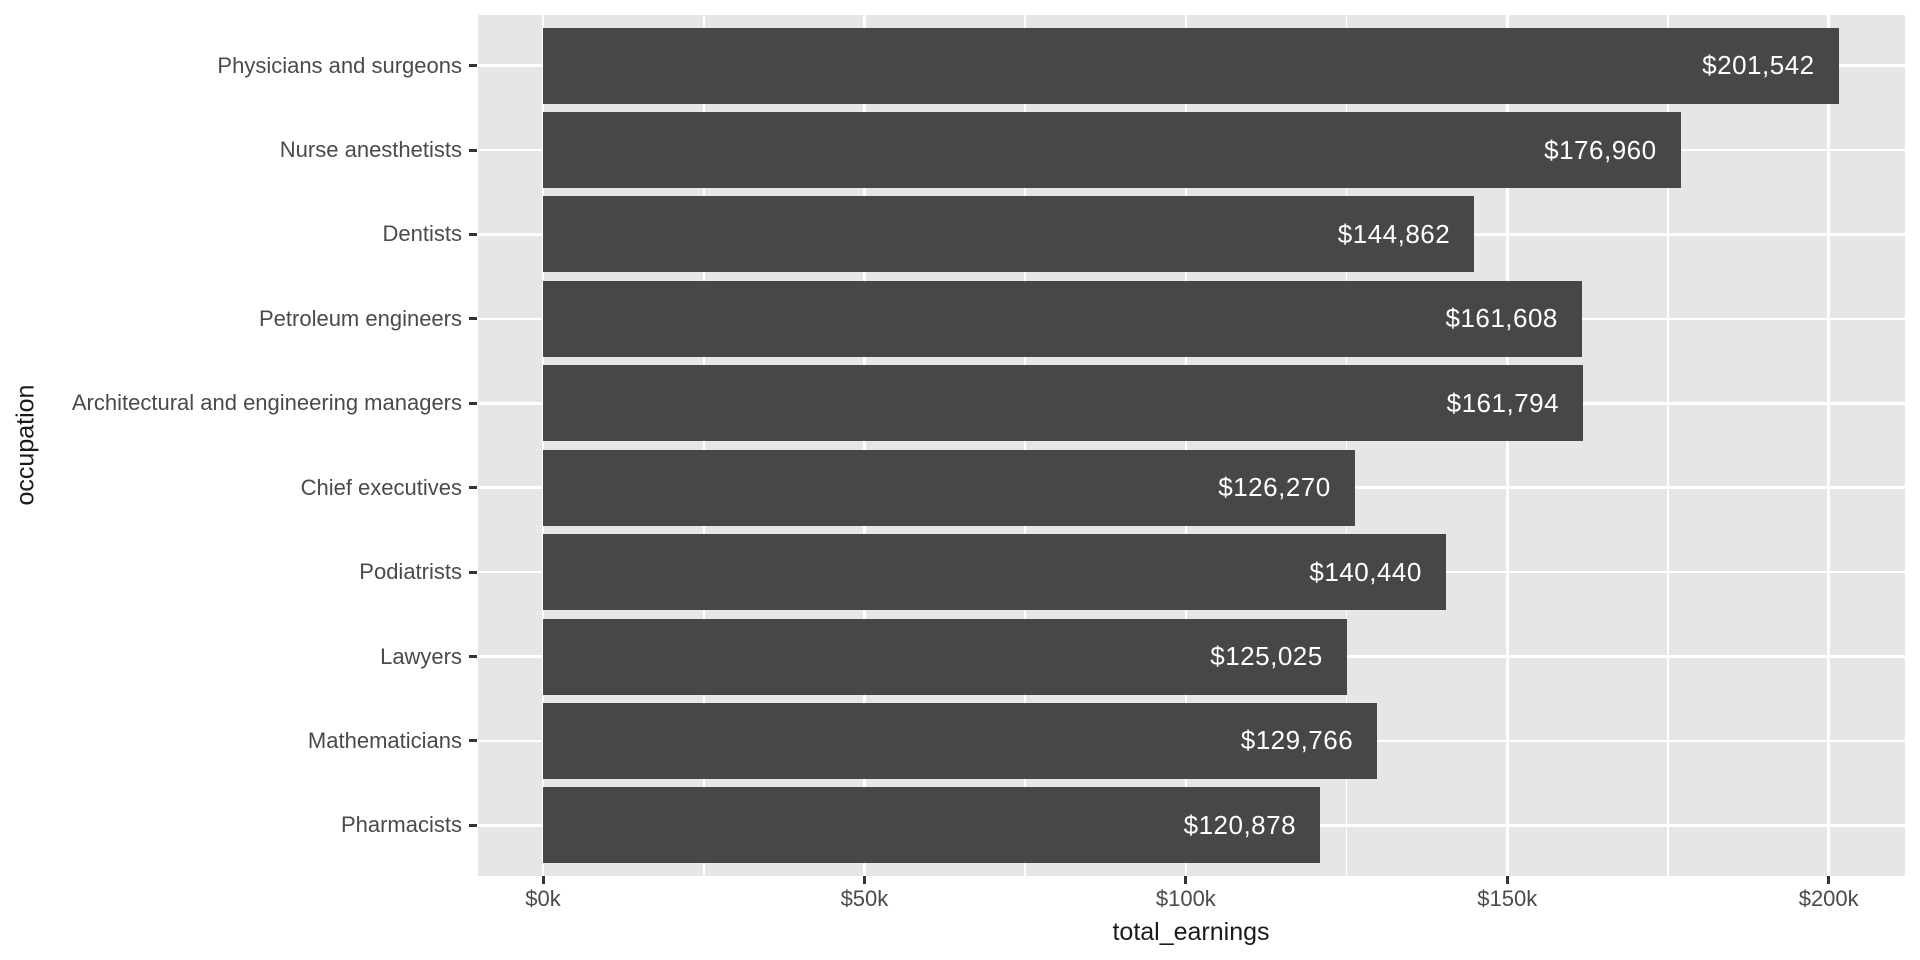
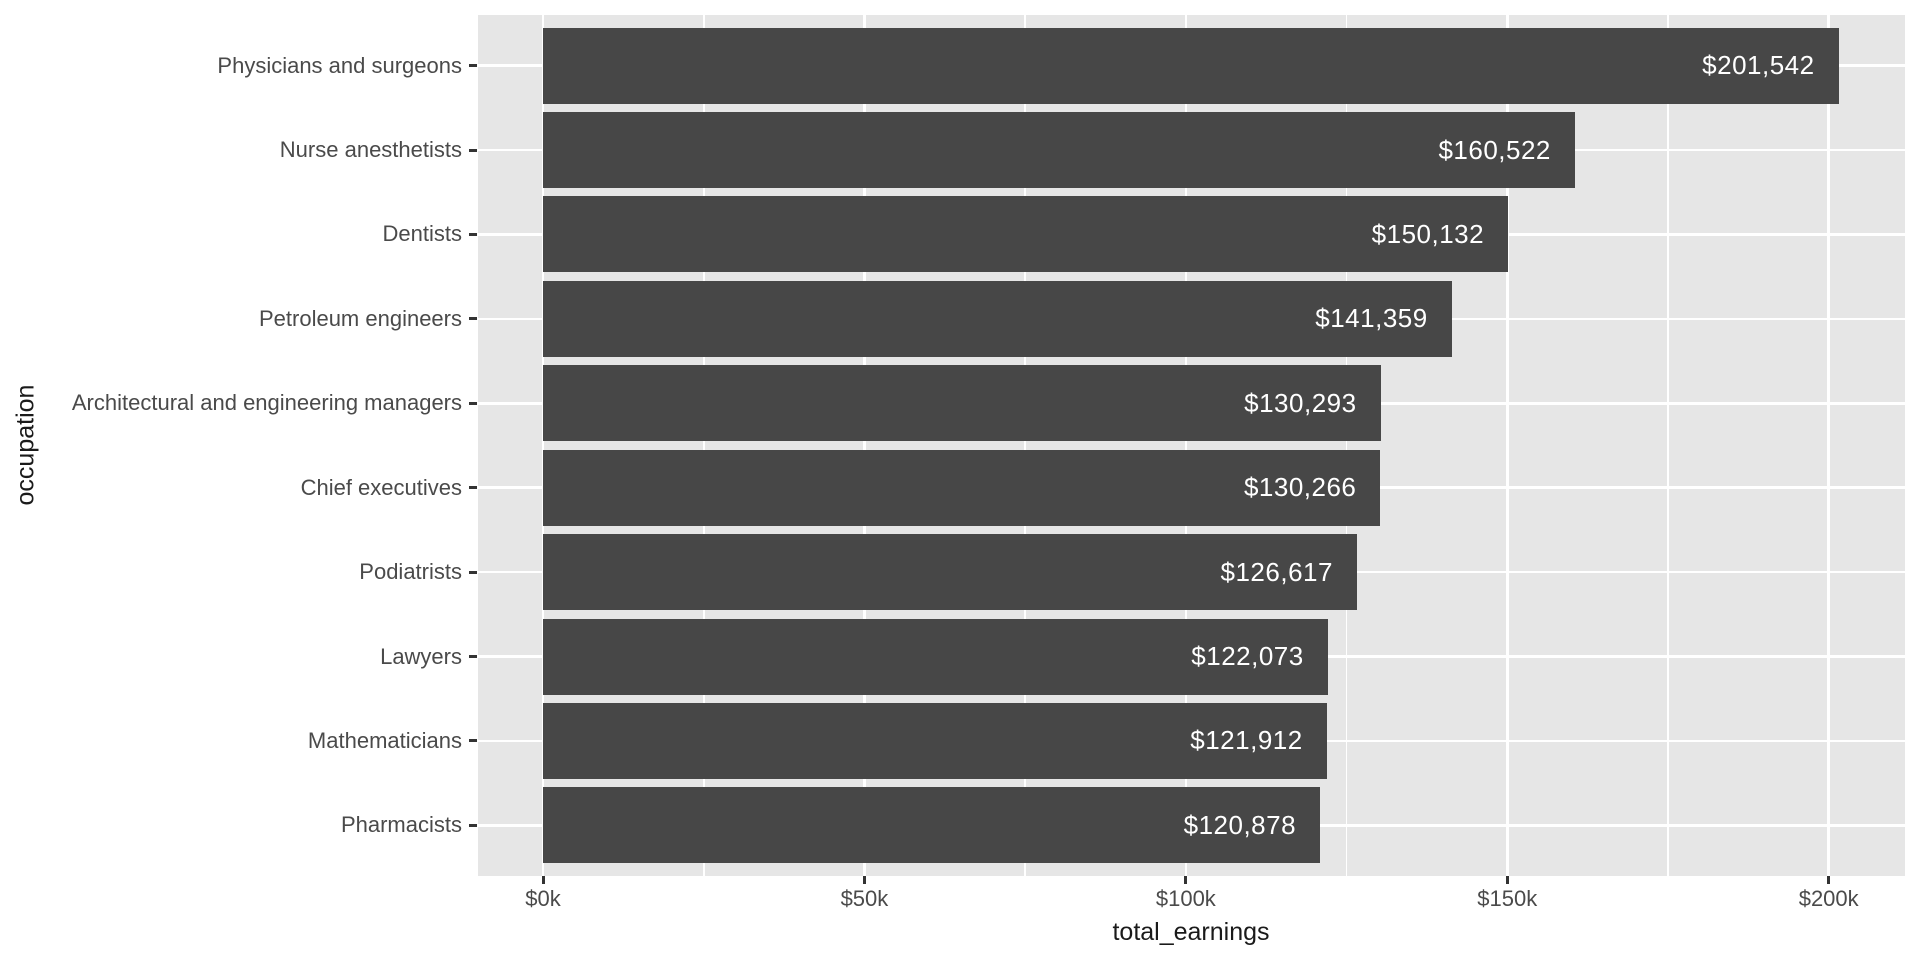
Nurse anesthetists: $176,960 -> $160,522
Dentists: $144,862 -> $150,132
Petroleum engineers: $161,608 -> $141,359
Architectural and engineering managers: $161,794 -> $130,293
Chief executives: $126,270 -> $130,266
Podiatrists: $140,440 -> $126,617
Lawyers: $125,025 -> $122,073
Mathematicians: $129,766 -> $121,912
